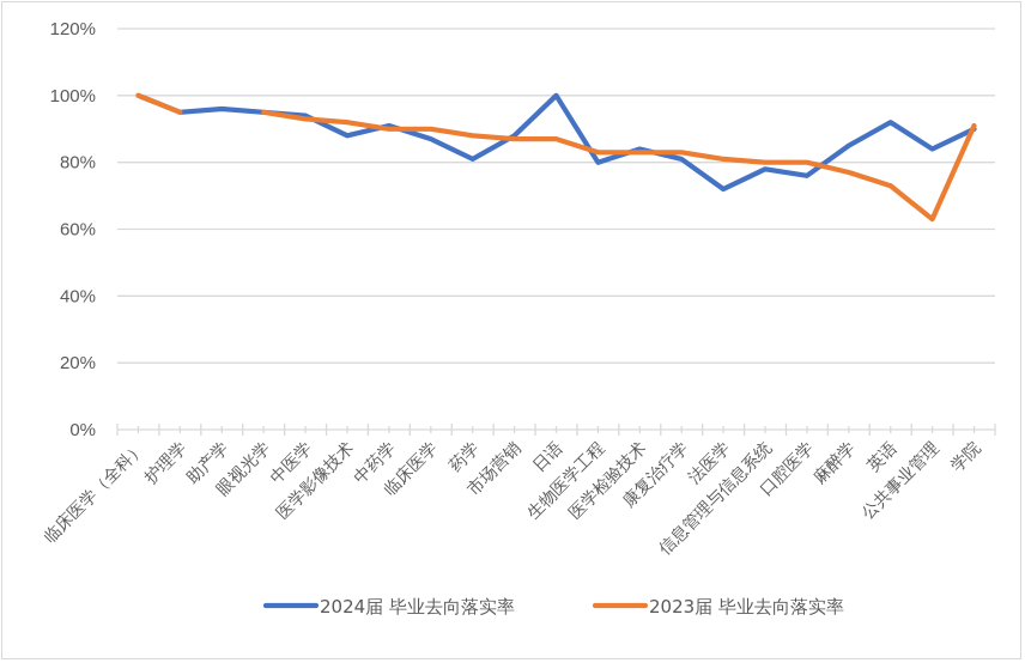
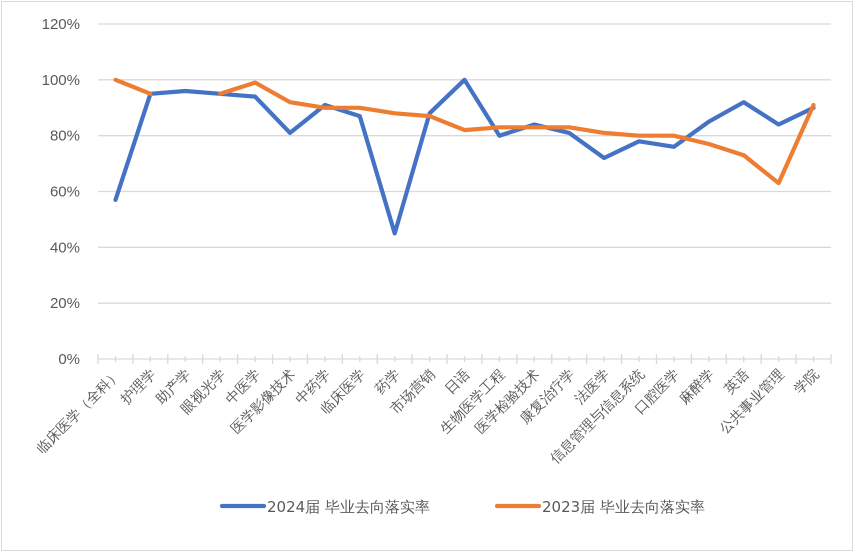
2024届 毕业去向落实率/临床医学（全科）: 100% -> 57%
2023届 毕业去向落实率/中医学: 93% -> 99%
2024届 毕业去向落实率/医学影像技术: 88% -> 81%
2024届 毕业去向落实率/药学: 81% -> 45%
2023届 毕业去向落实率/日语: 87% -> 82%
